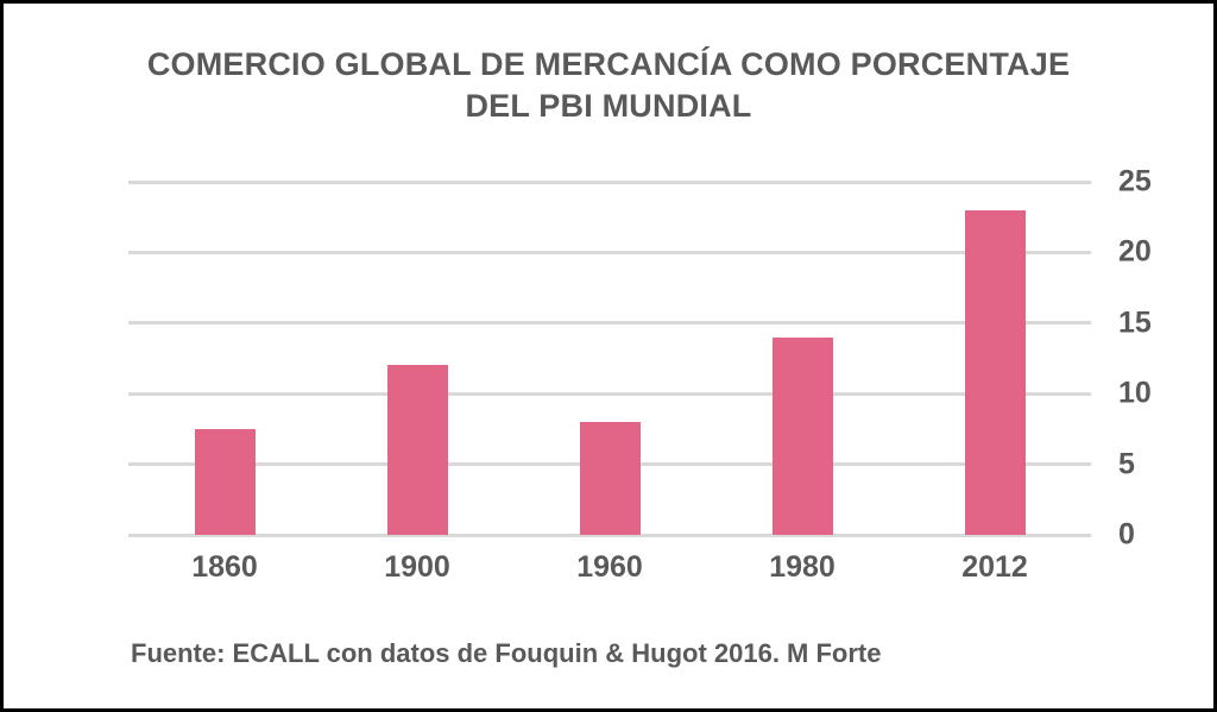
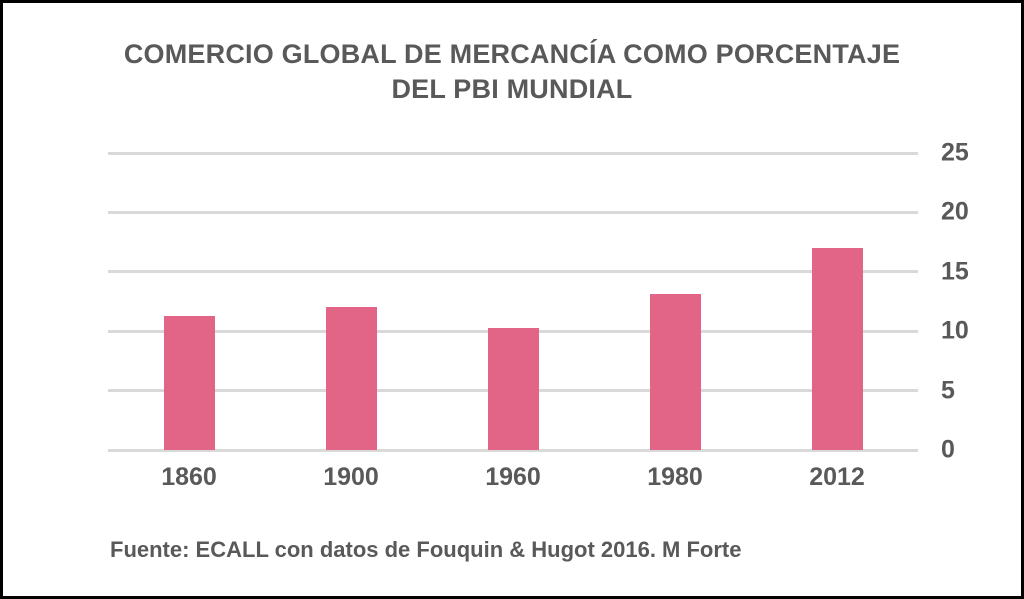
1860: 7.5 -> 11.3
1960: 8.0 -> 10.3
1980: 14.0 -> 13.1
2012: 23.0 -> 17.0
